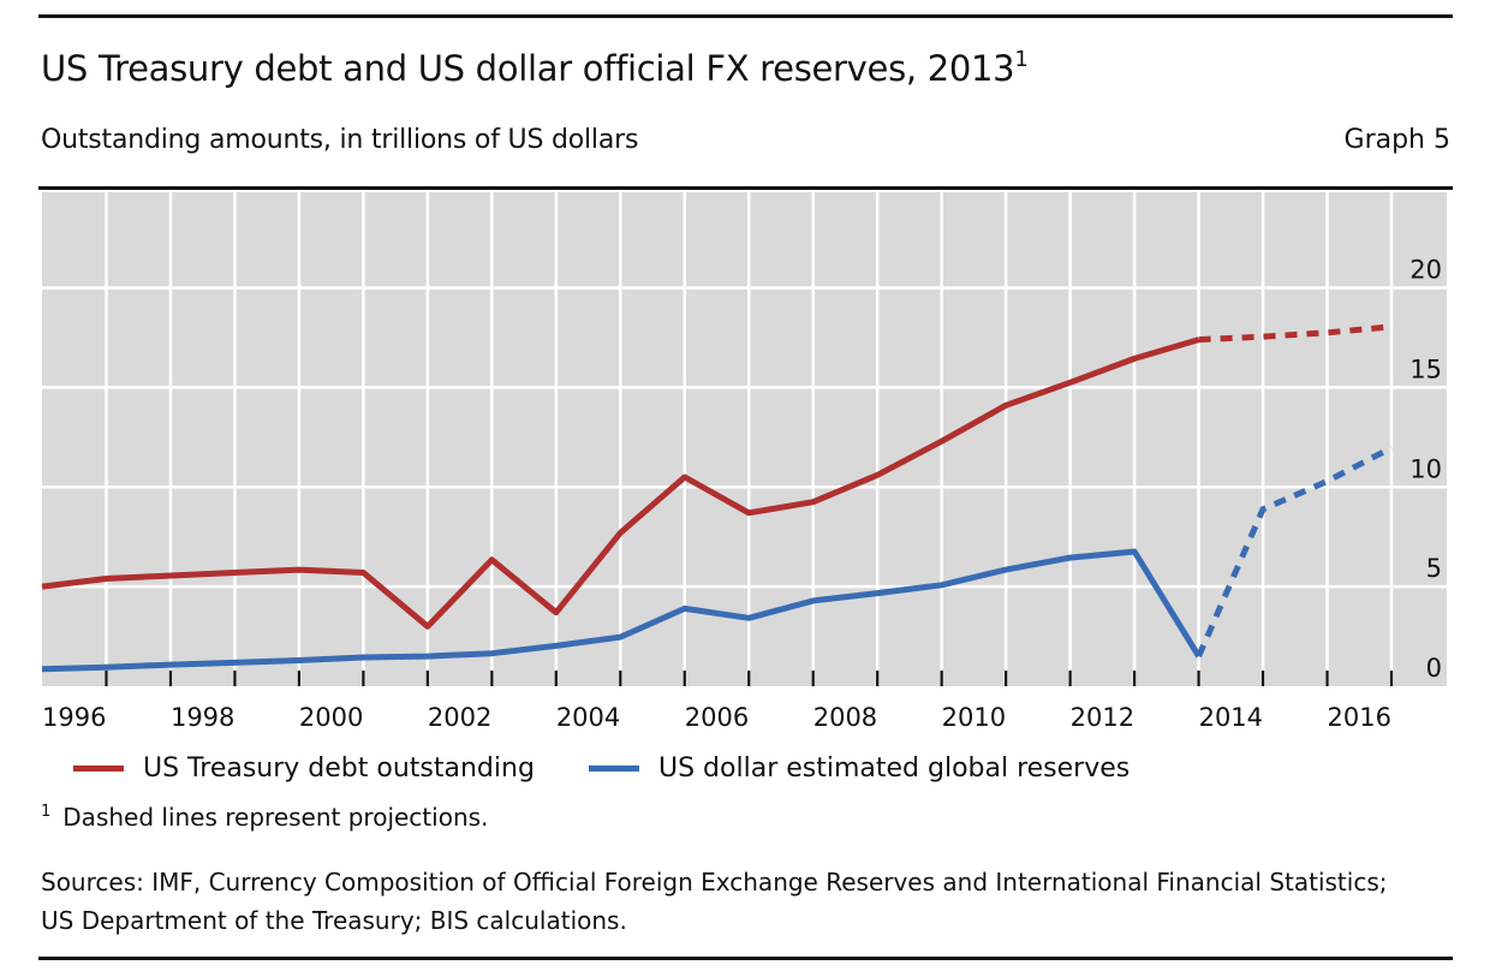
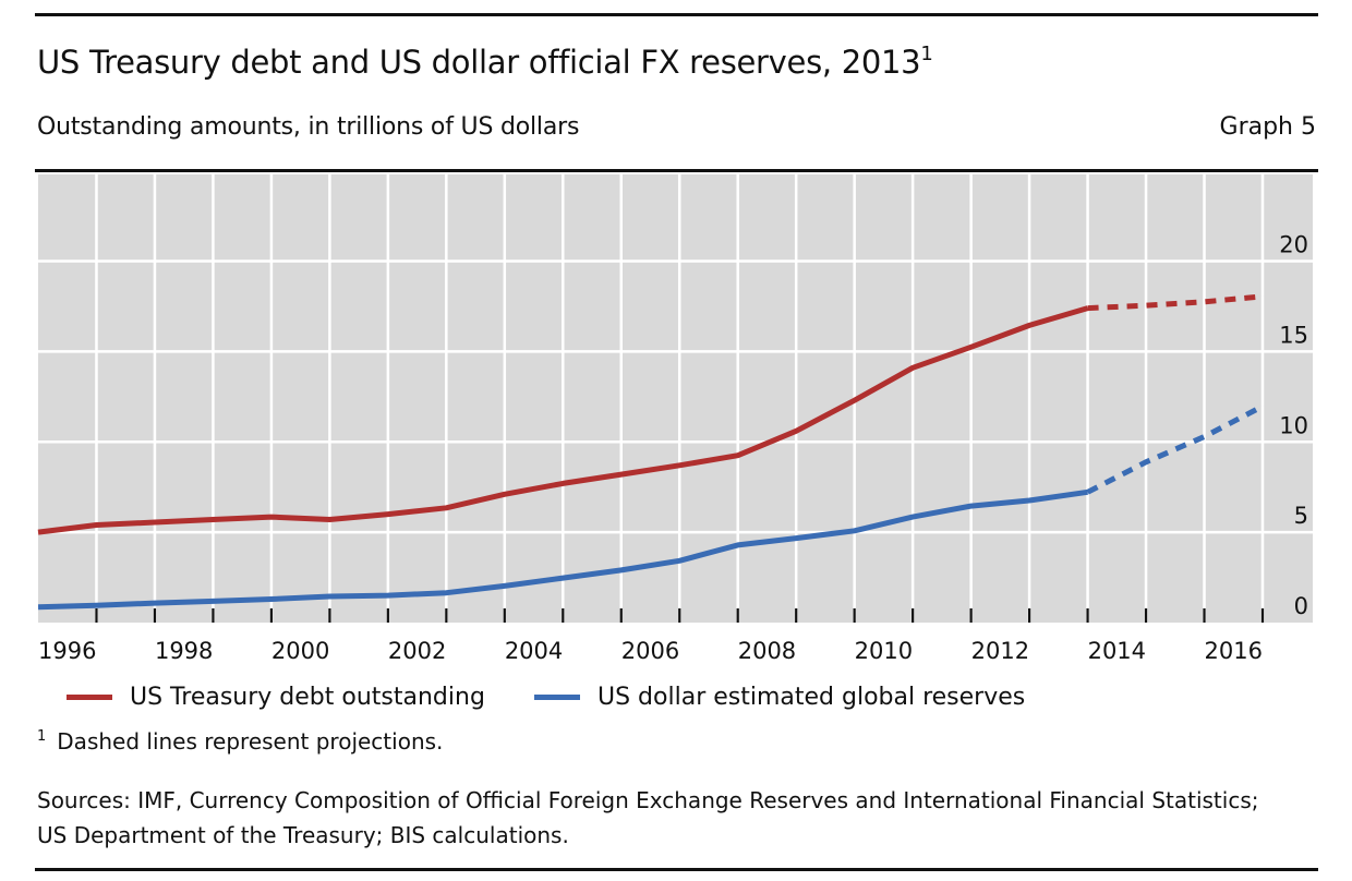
US Treasury debt outstanding/2002: 3.0 -> 6.0
US Treasury debt outstanding/2004: 3.7 -> 7.1
US Treasury debt outstanding/2006: 10.5 -> 8.2
US dollar estimated global reserves/2006: 3.9 -> 2.9
US dollar estimated global reserves/2014: 1.5 -> 7.2
